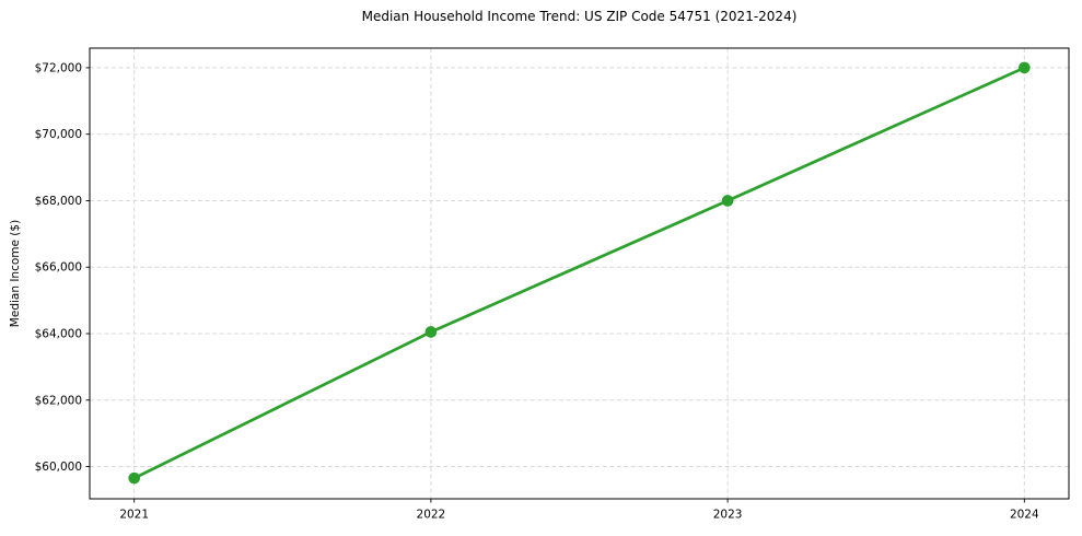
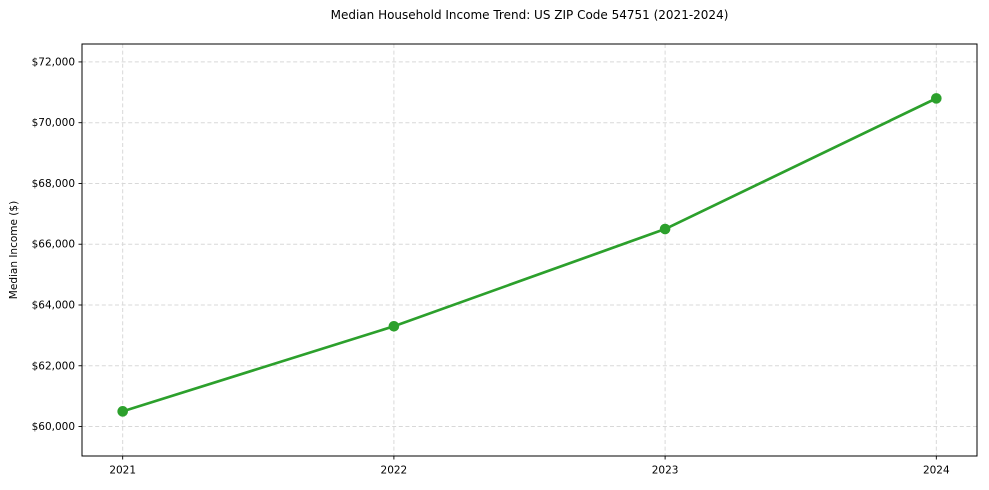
2021: $59600 -> $60500
2022: $64000 -> $63300
2023: $68000 -> $66500
2024: $72000 -> $70800
